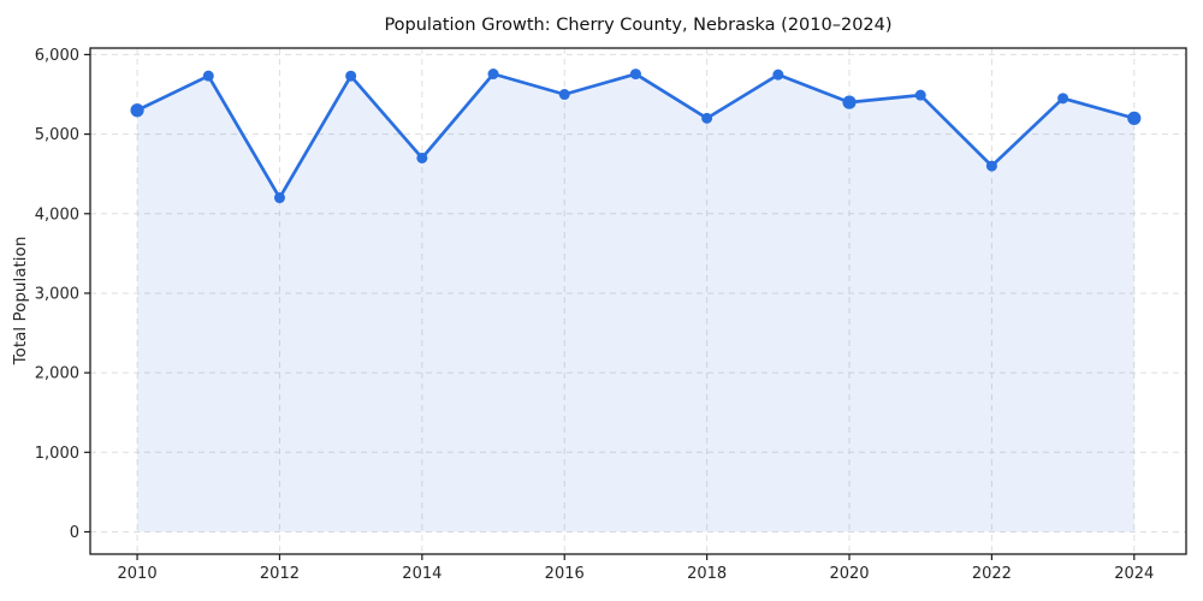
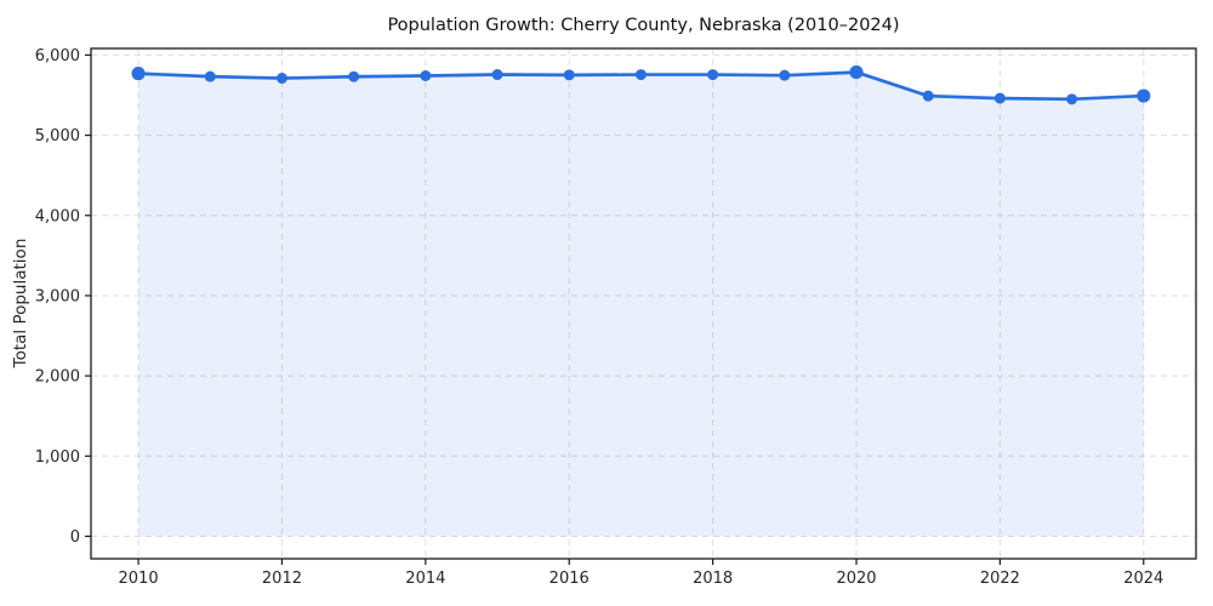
2010: 5300 -> 5800
2012: 4200 -> 5700
2014: 4700 -> 5700
2016: 5500 -> 5800
2018: 5200 -> 5800
2020: 5400 -> 5800
2022: 4600 -> 5500
2024: 5200 -> 5500
